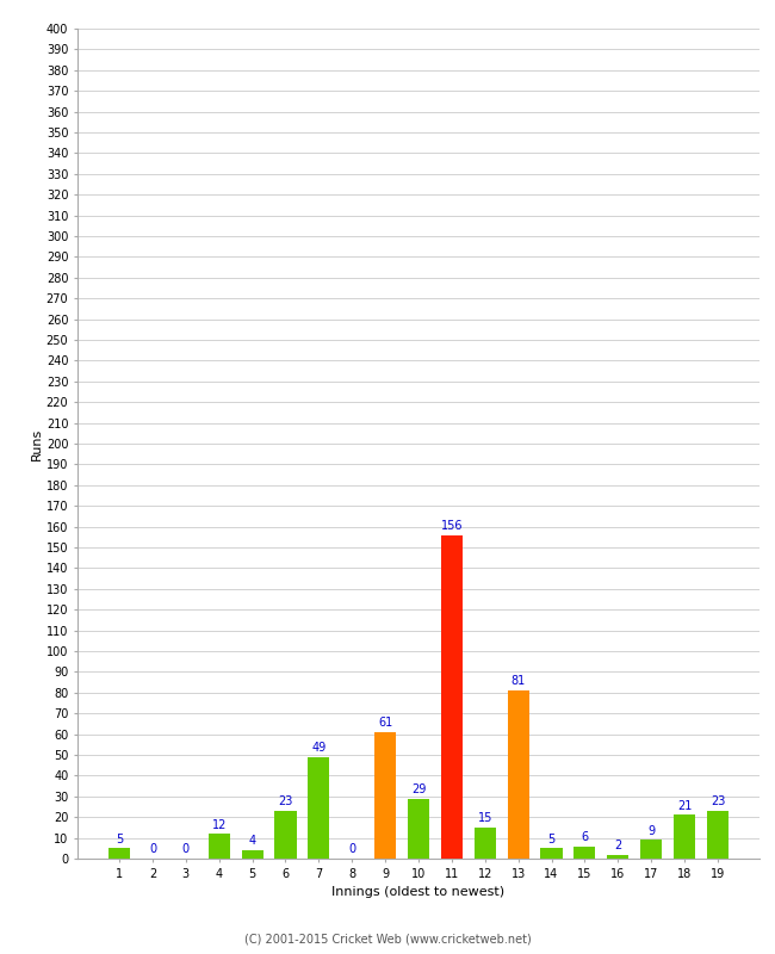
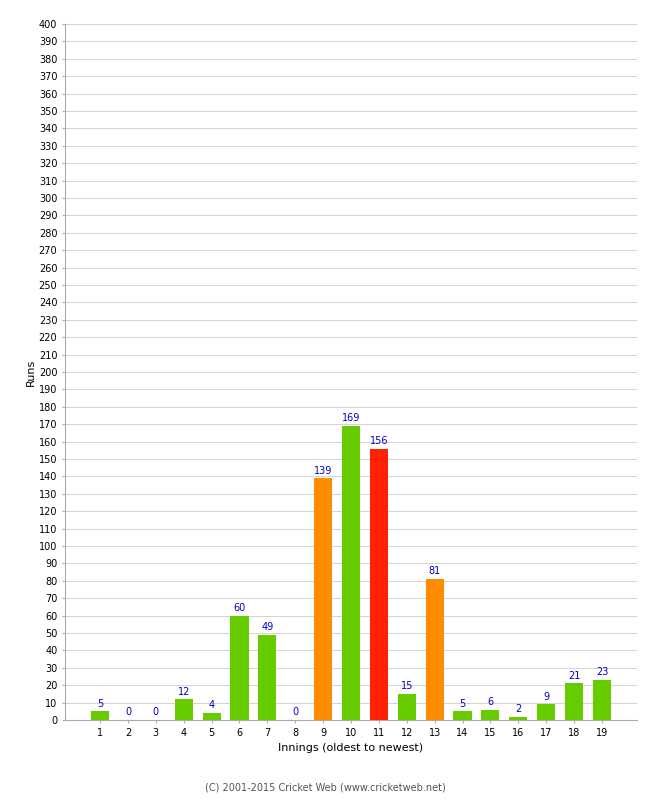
6: 23 -> 60
9: 61 -> 139
10: 29 -> 169
